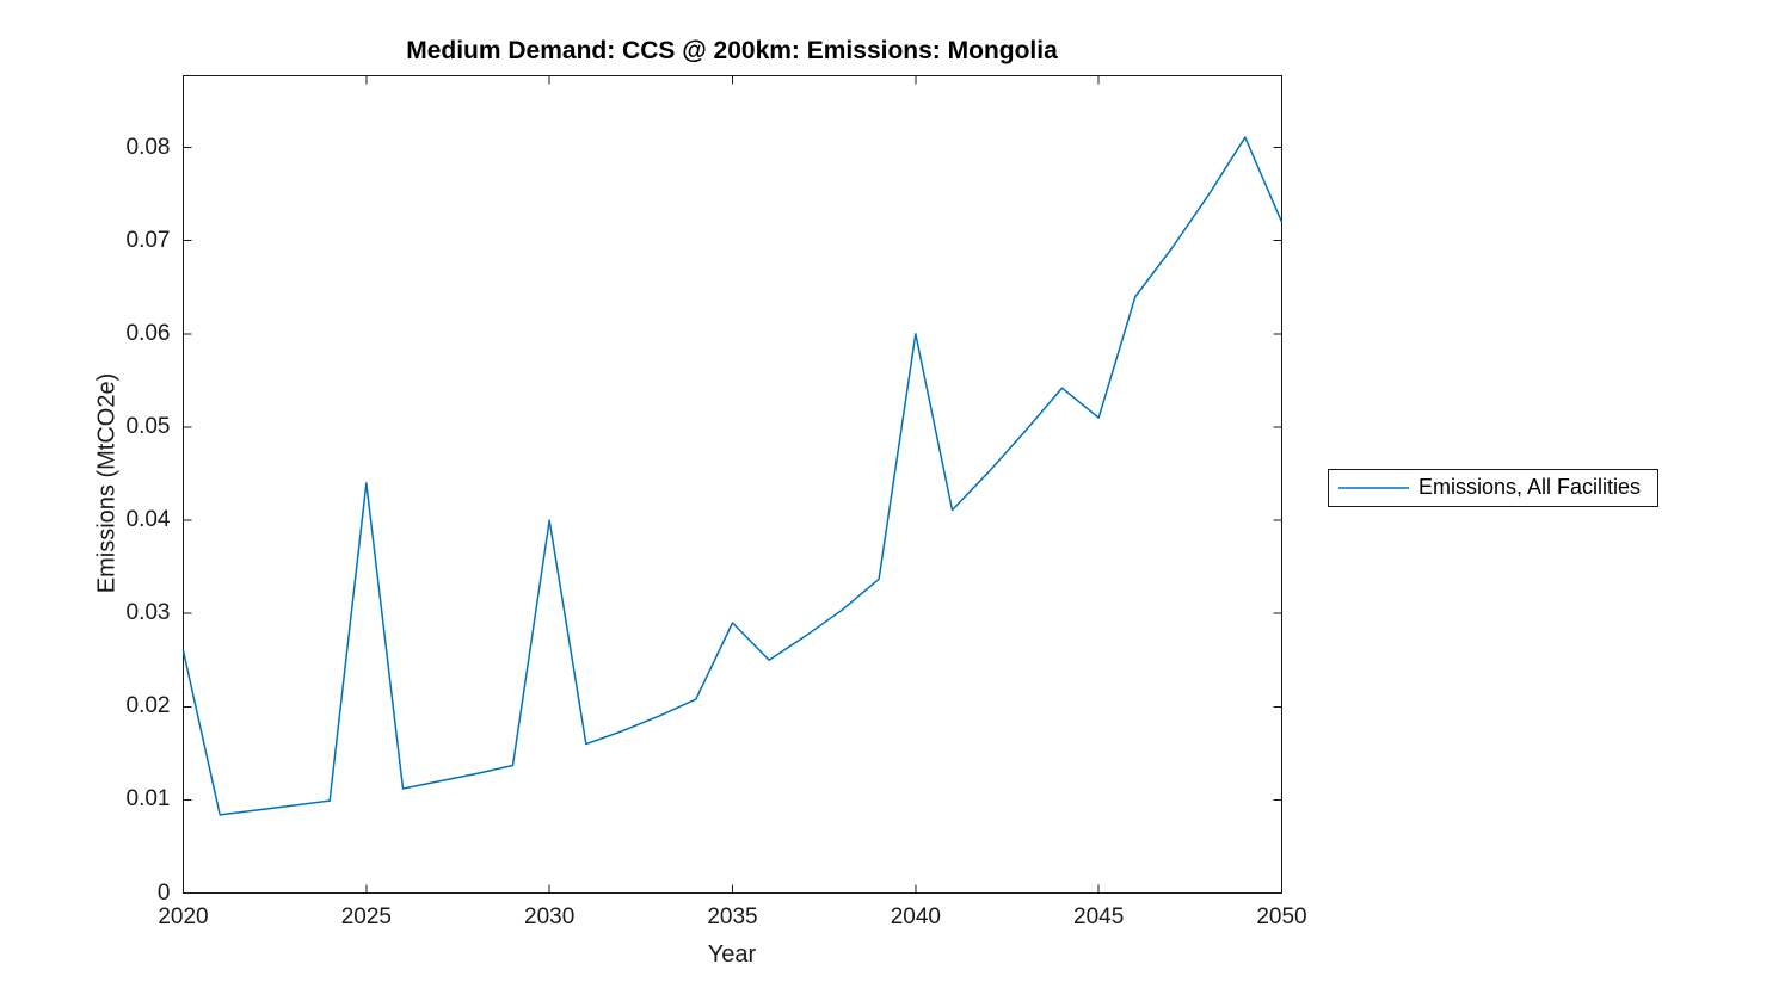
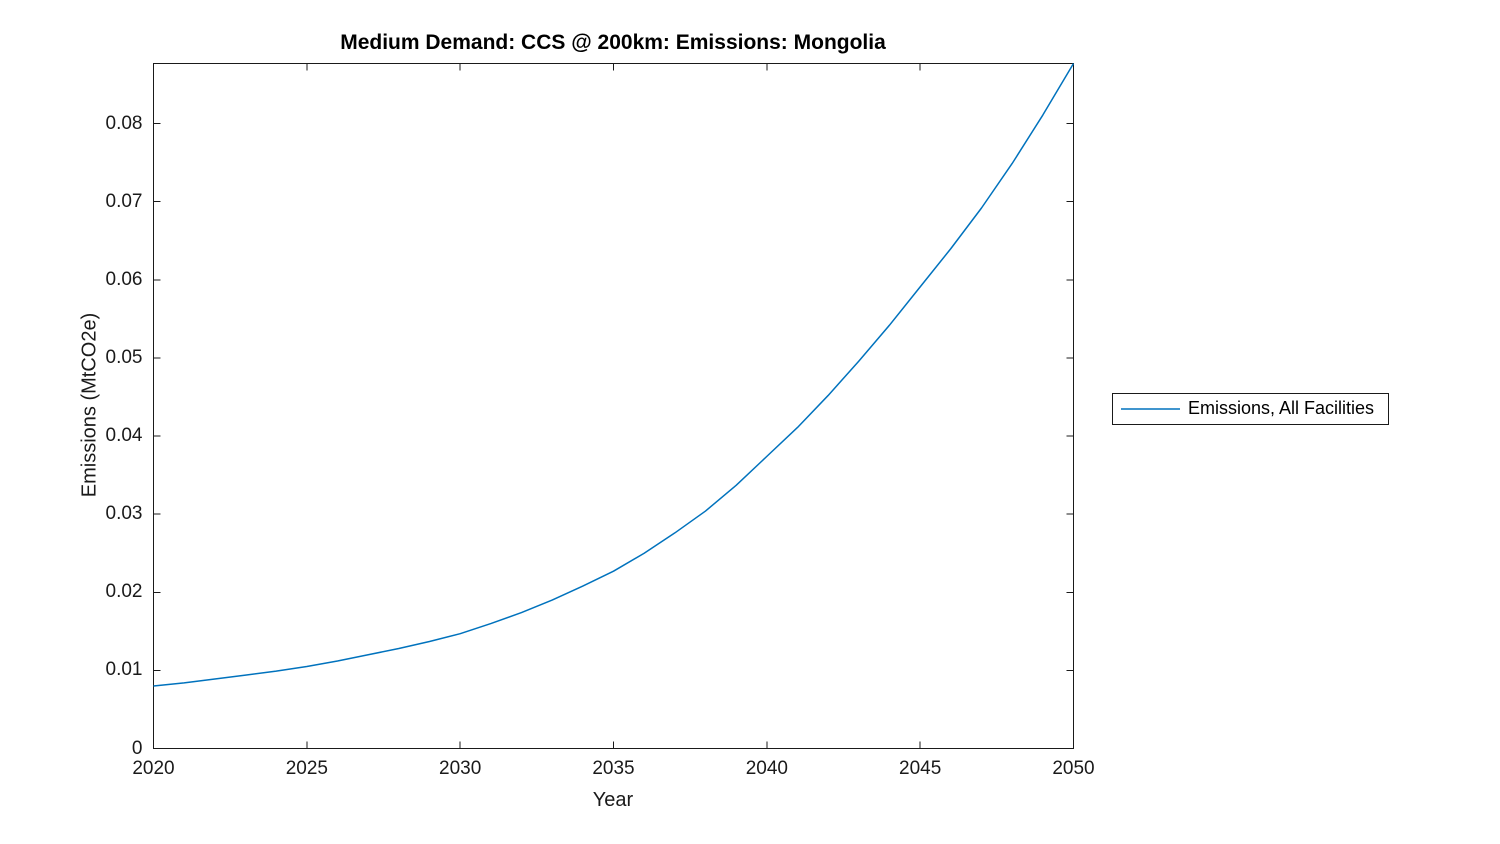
2020: 0.026 -> 0.008
2025: 0.044 -> 0.011
2030: 0.040 -> 0.015
2035: 0.029 -> 0.023
2040: 0.060 -> 0.037
2045: 0.051 -> 0.059
2050: 0.072 -> 0.088
